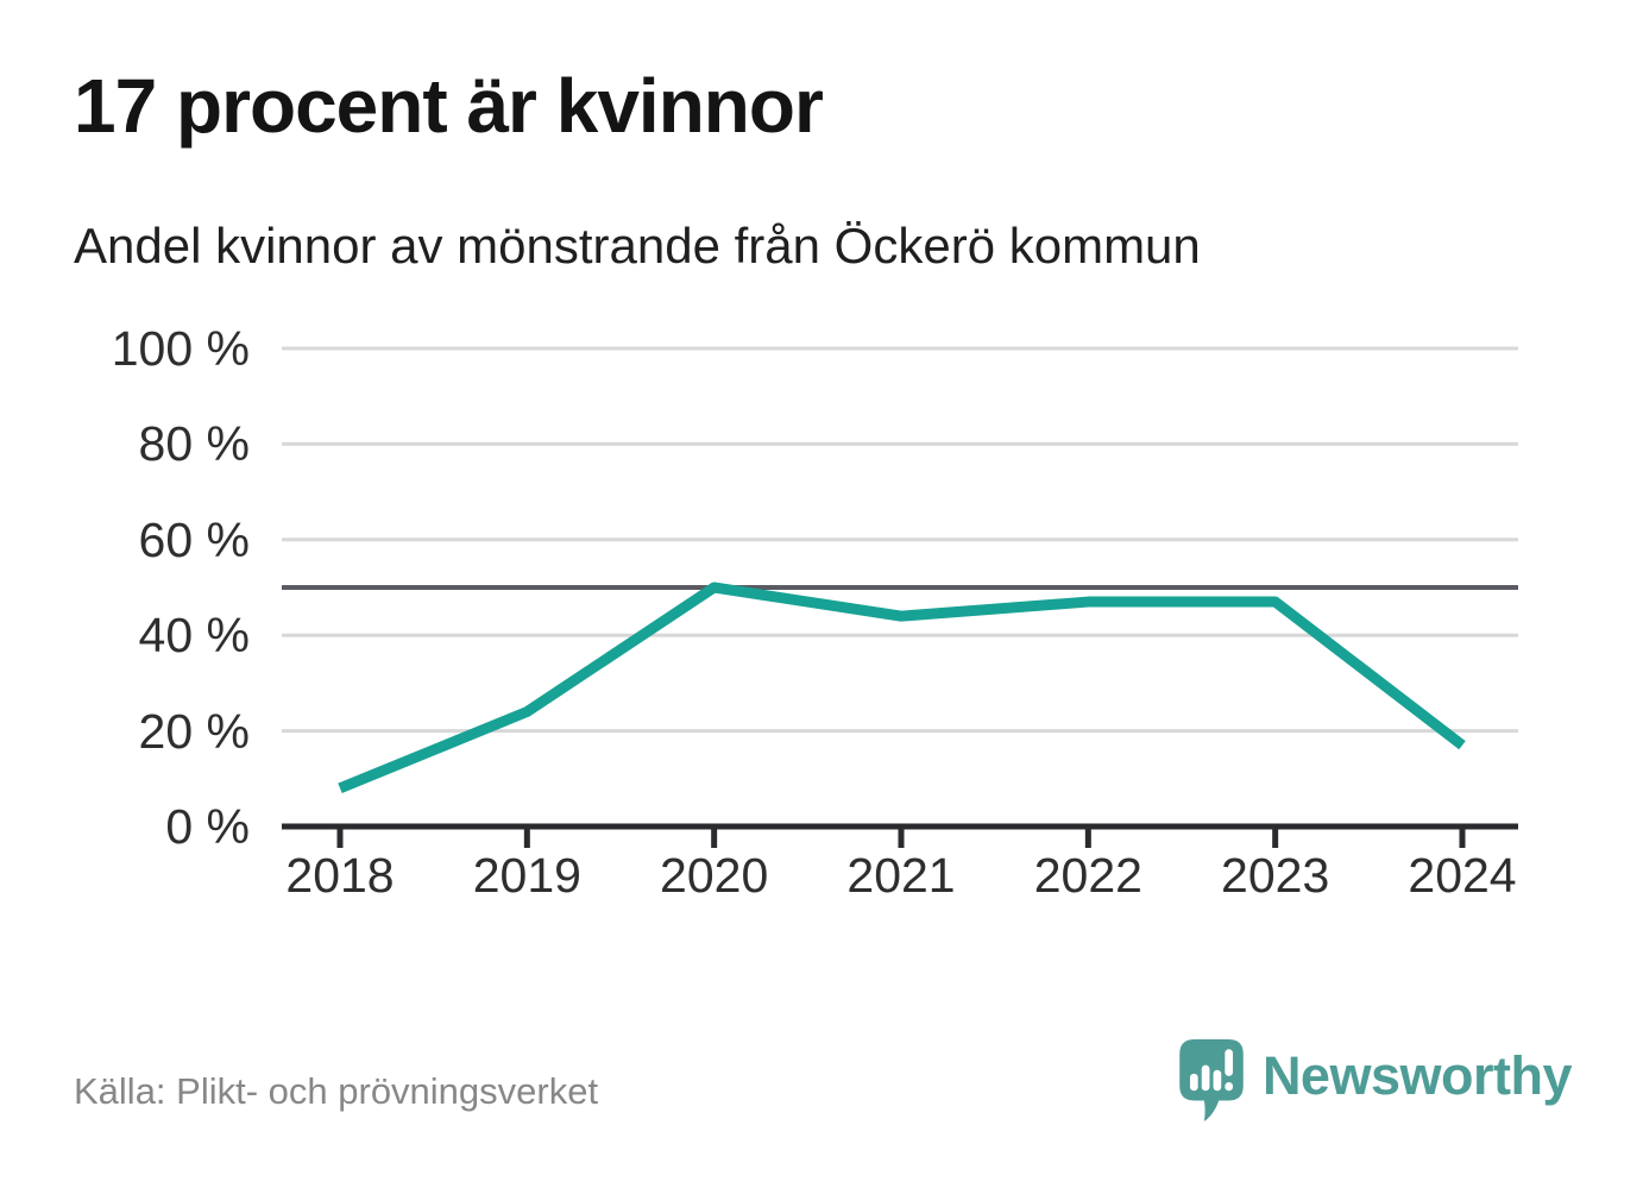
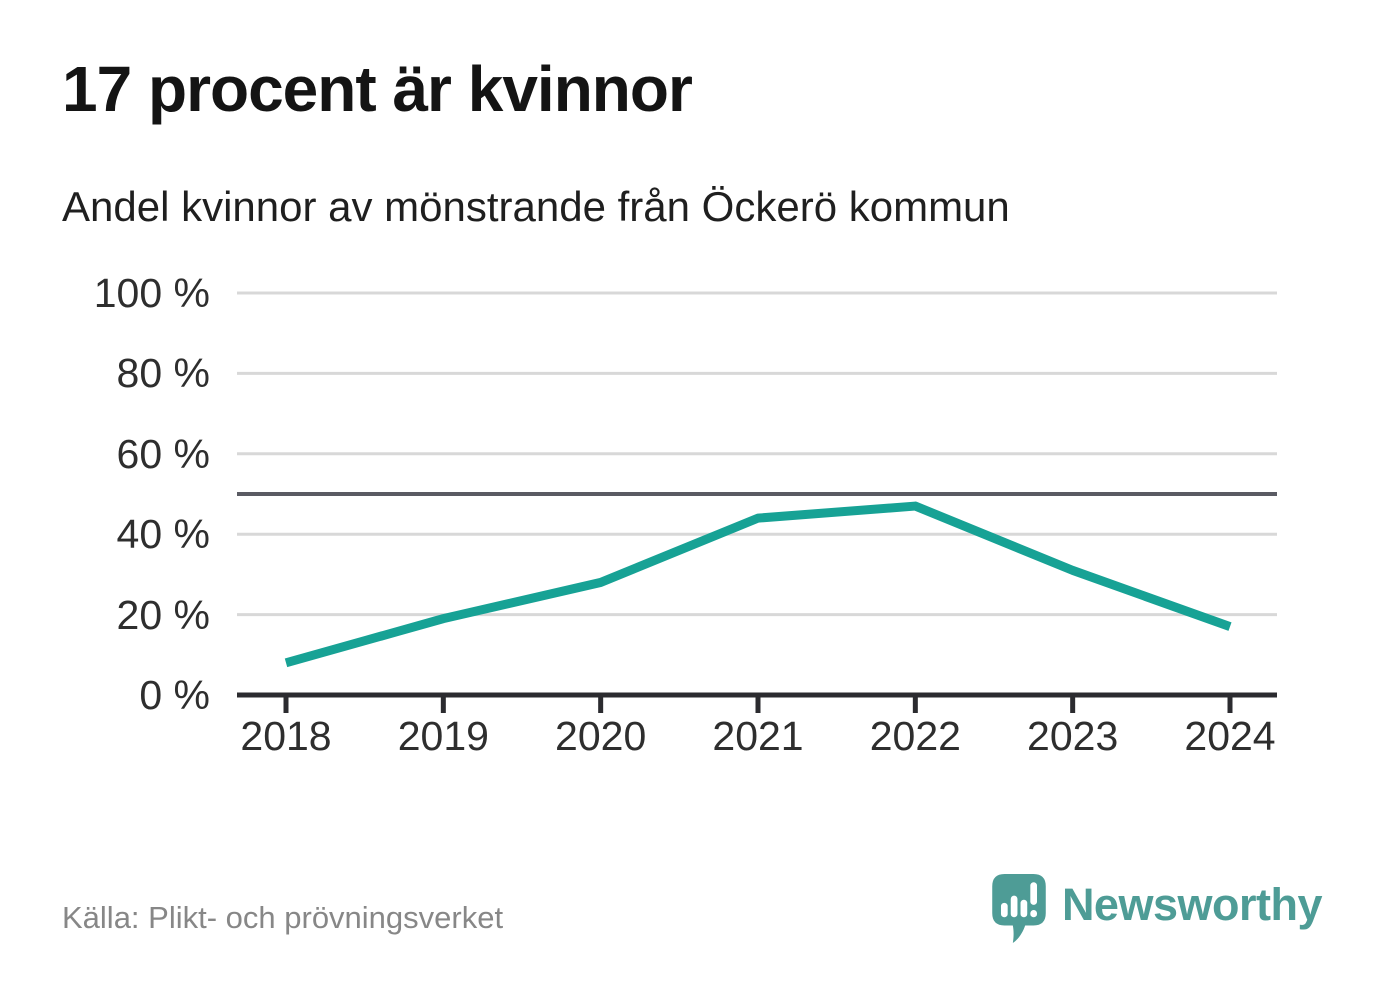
2019: 24% -> 19%
2020: 50% -> 28%
2023: 47% -> 31%
